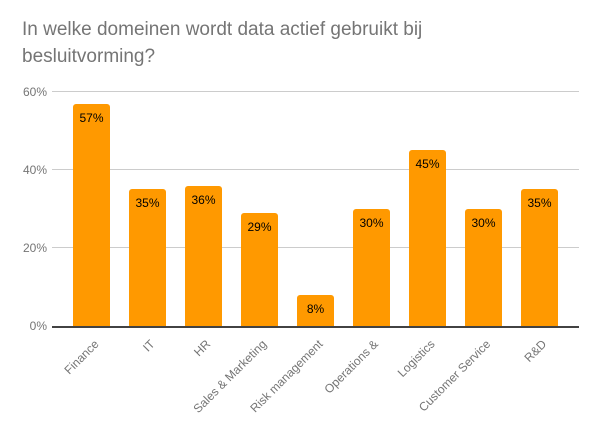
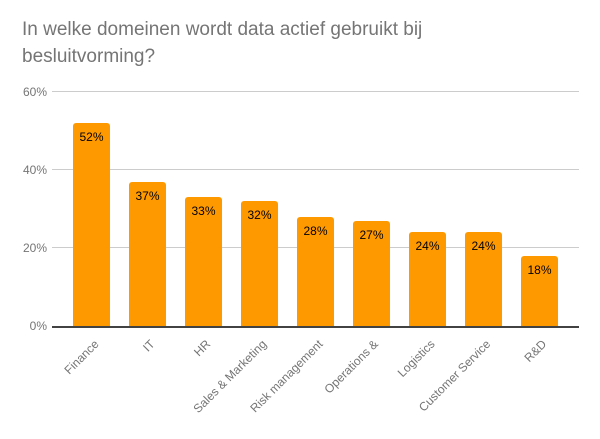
Finance: 57% -> 52%
IT: 35% -> 37%
HR: 36% -> 33%
Sales & Marketing: 29% -> 32%
Risk management: 8% -> 28%
Operations &: 30% -> 27%
Logistics: 45% -> 24%
Customer Service: 30% -> 24%
R&D: 35% -> 18%
